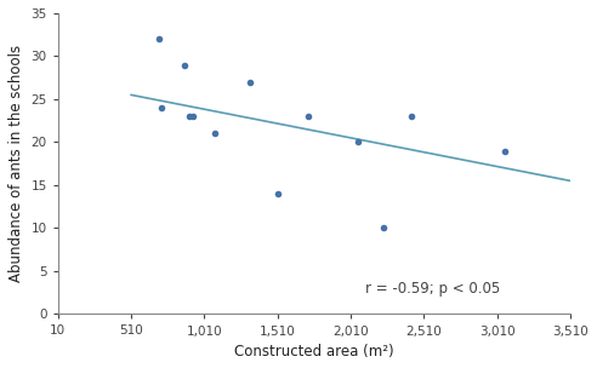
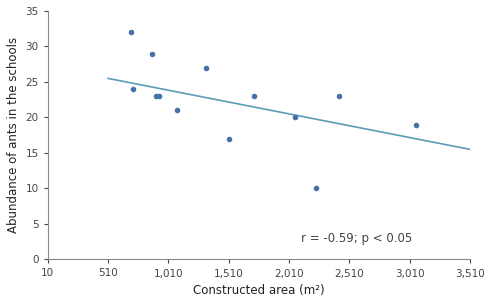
1,510: 14 -> 17
